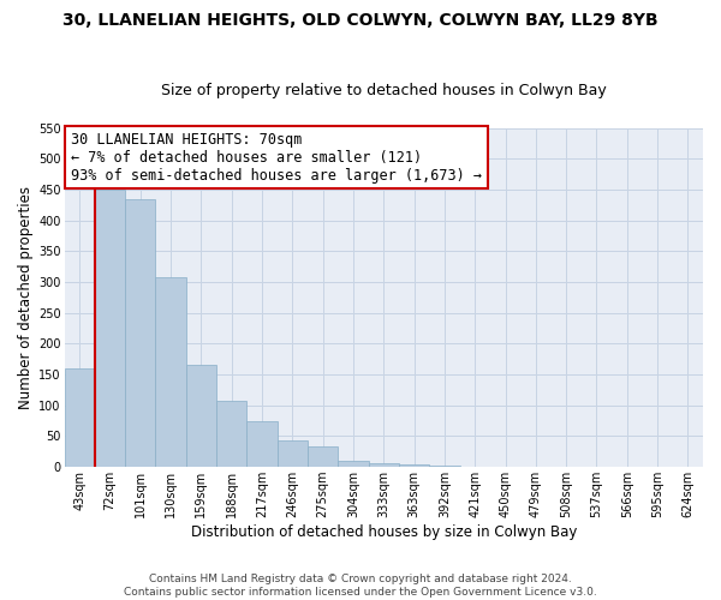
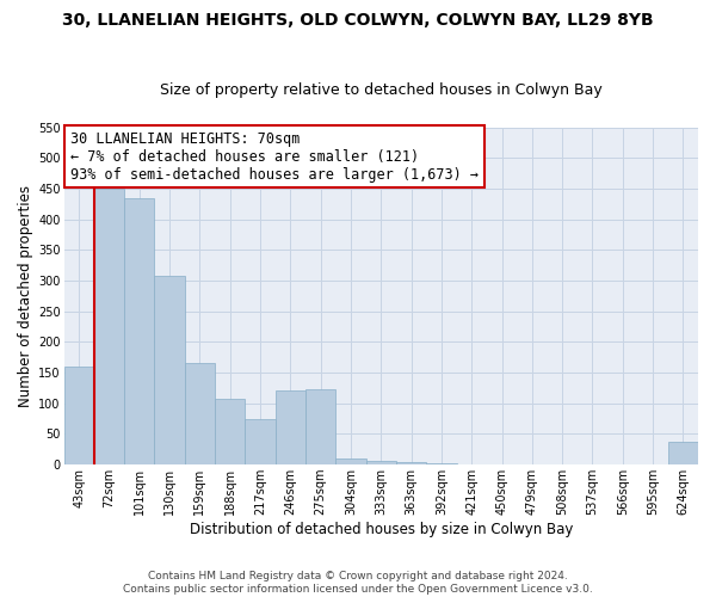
246sqm: 43 -> 122
275sqm: 33 -> 124
624sqm: 1 -> 38
